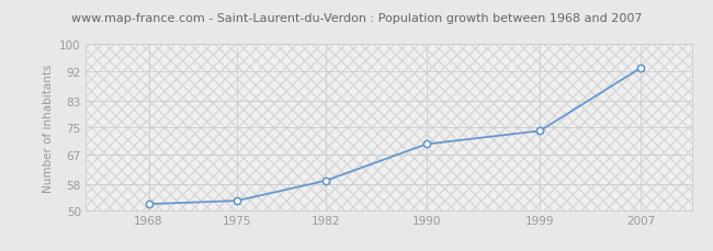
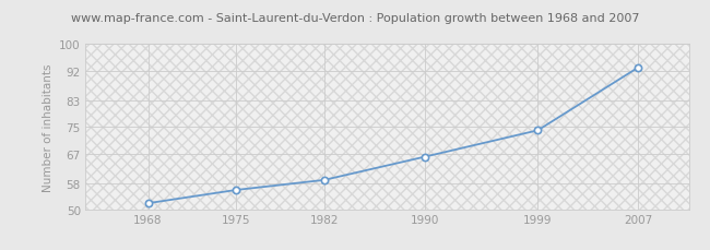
1975: 53 -> 56
1990: 70 -> 66
